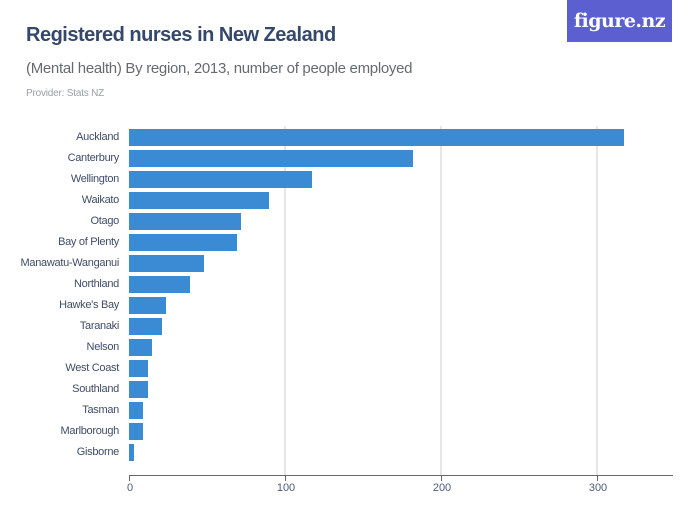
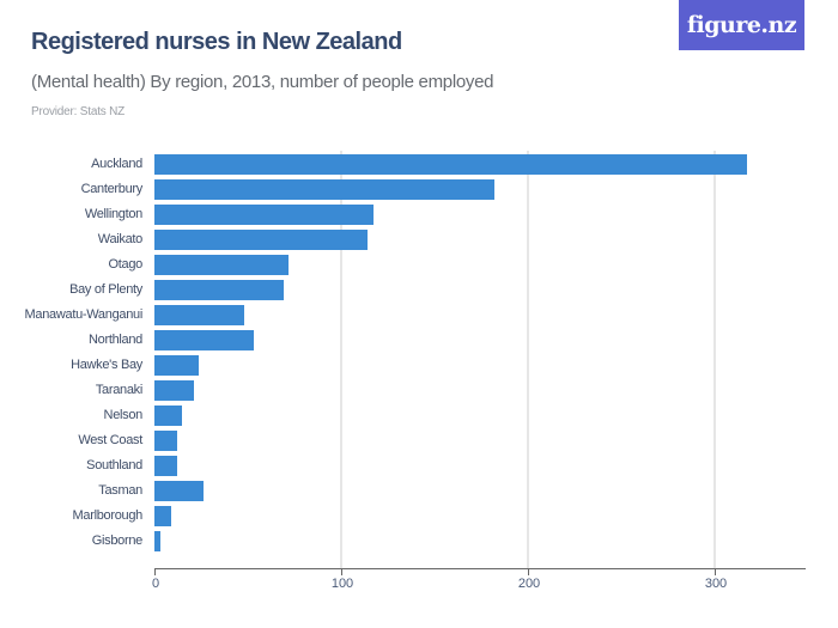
Waikato: 90 -> 114
Northland: 39 -> 53
Tasman: 9 -> 26
